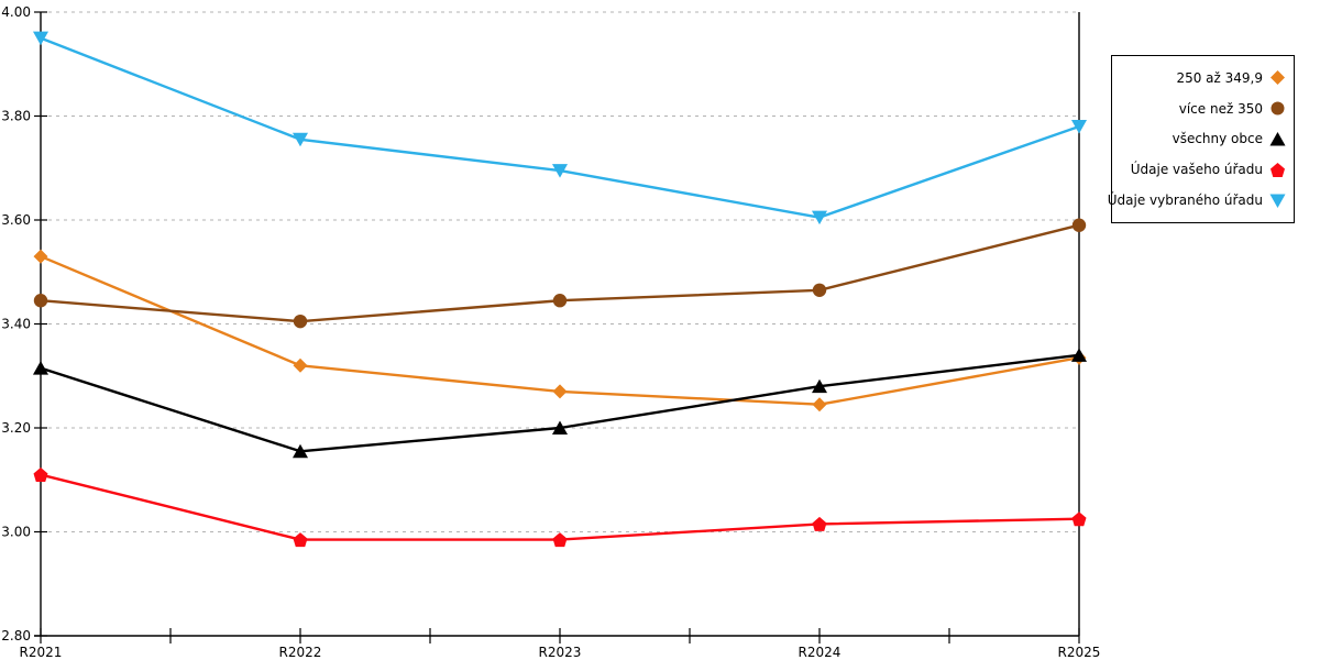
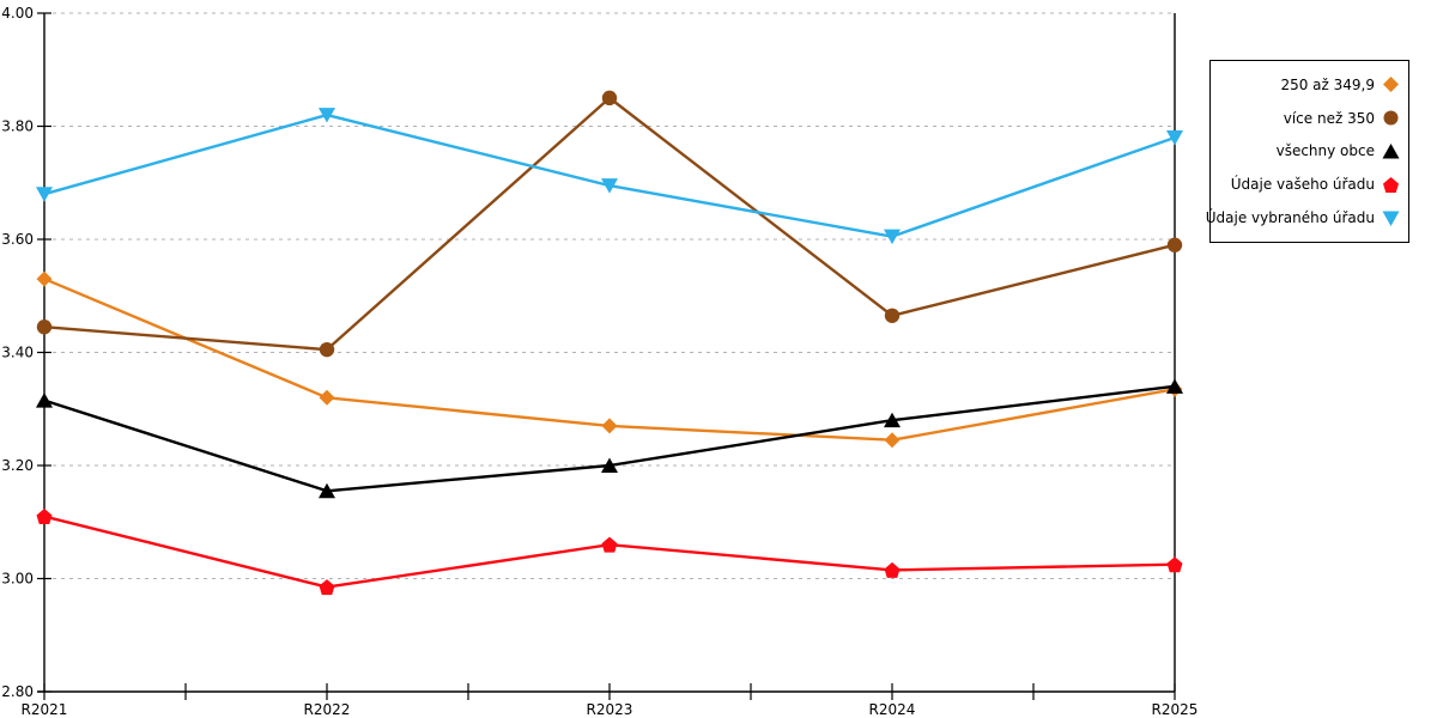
Údaje vybraného úřadu/R2021: 3.95 -> 3.68
Údaje vybraného úřadu/R2022: 3.75 -> 3.82
více než 350/R2023: 3.44 -> 3.85
Údaje vašeho úřadu/R2023: 2.98 -> 3.06
